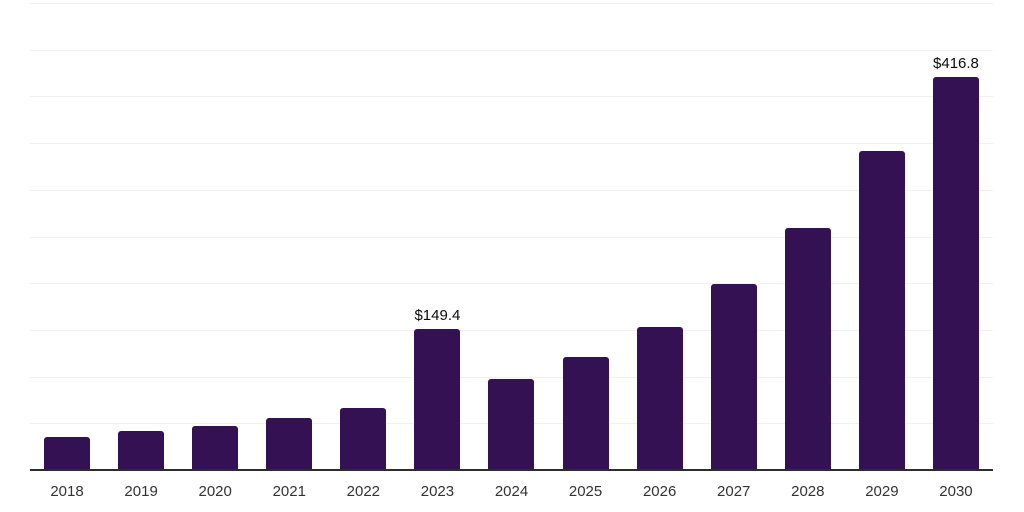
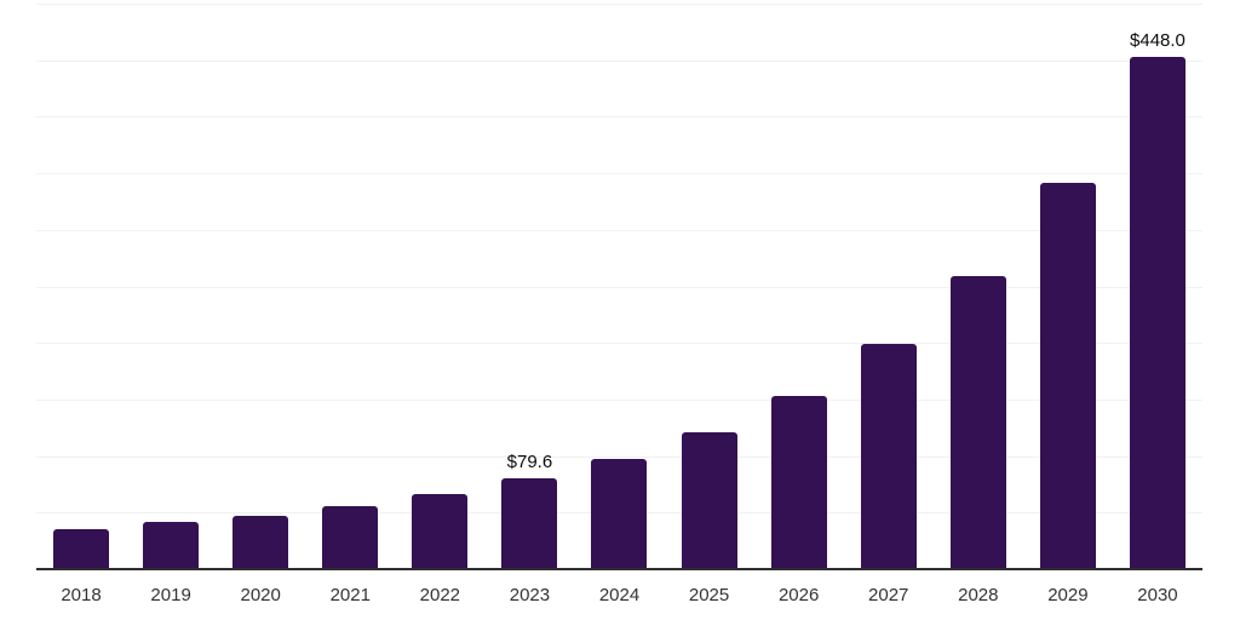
2023: $149.4 -> $79.6
2030: $416.8 -> $448.0
